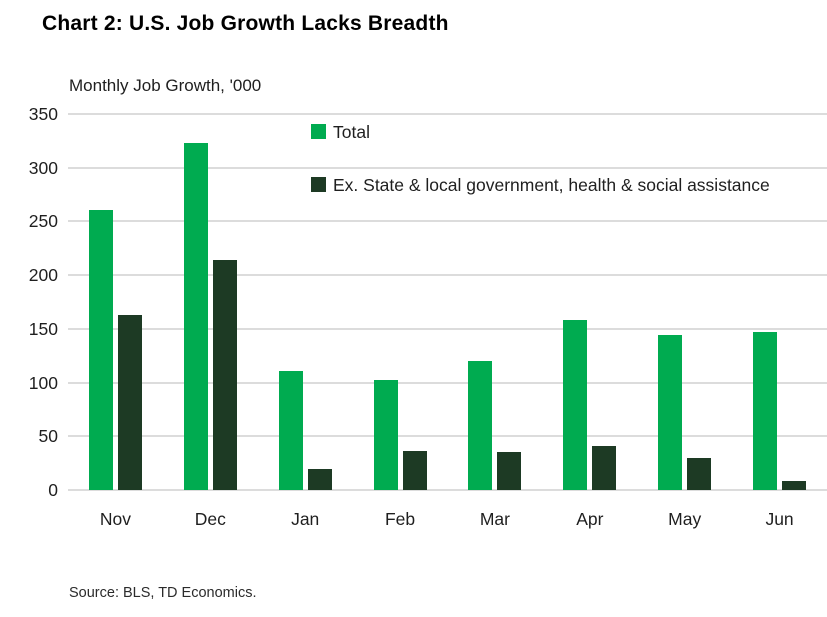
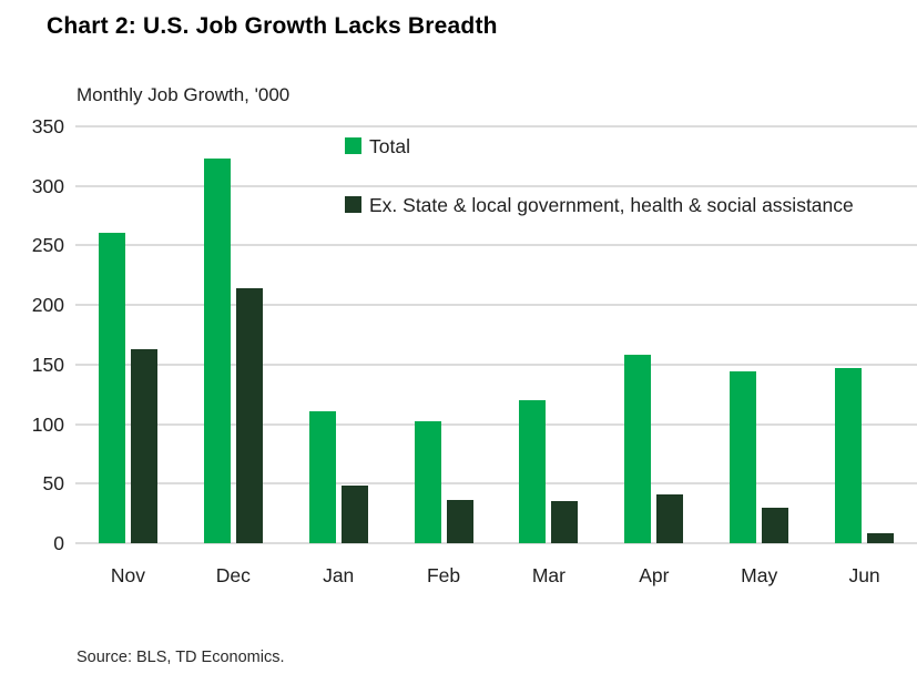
Ex. State & local government, health & social assistance/Jan: 20 -> 48
